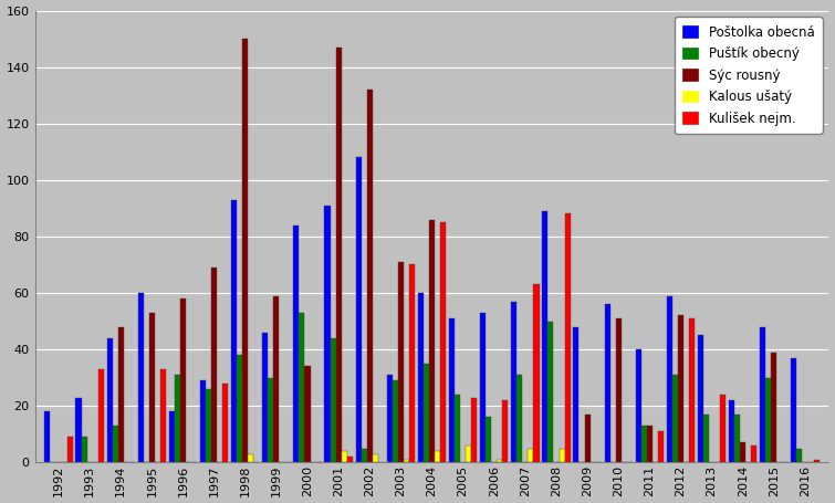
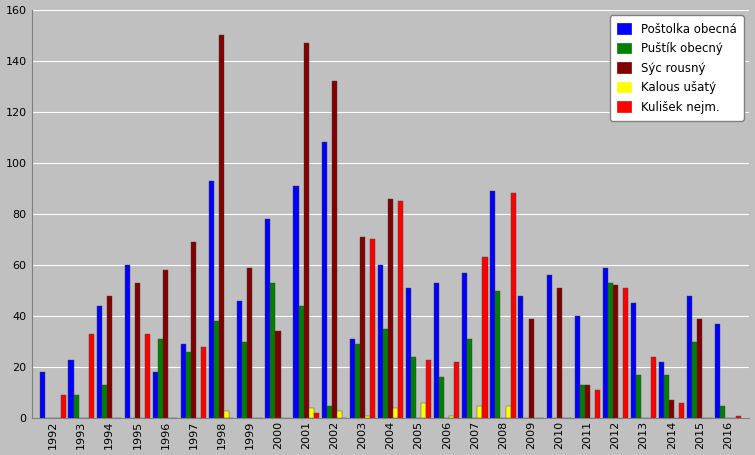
Poštolka obecná/2000: 84 -> 78
Sýc rousný/2009: 17 -> 39
Puštík obecný/2012: 31 -> 53
